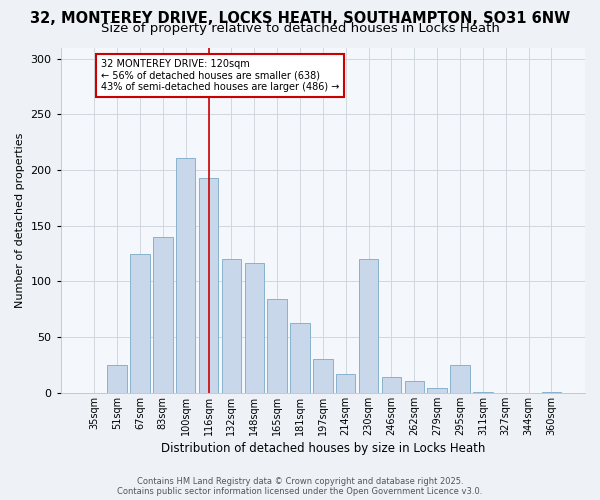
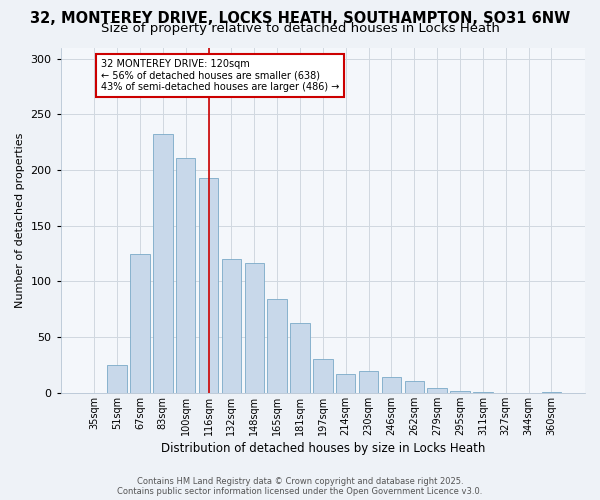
83sqm: 140 -> 232
230sqm: 120 -> 20
295sqm: 25 -> 2
